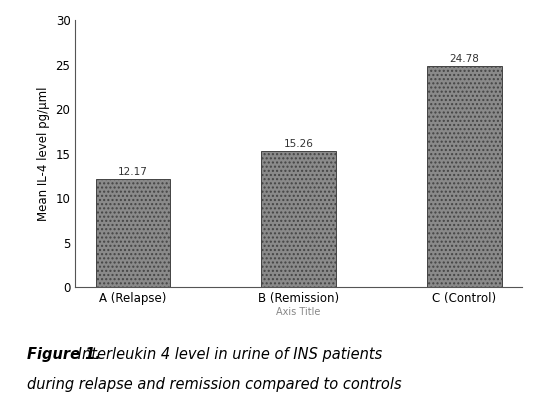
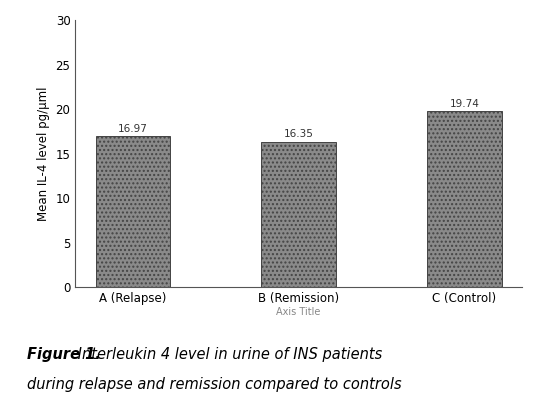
A (Relapse): 12.17 -> 16.97
B (Remission): 15.26 -> 16.35
C (Control): 24.78 -> 19.74
